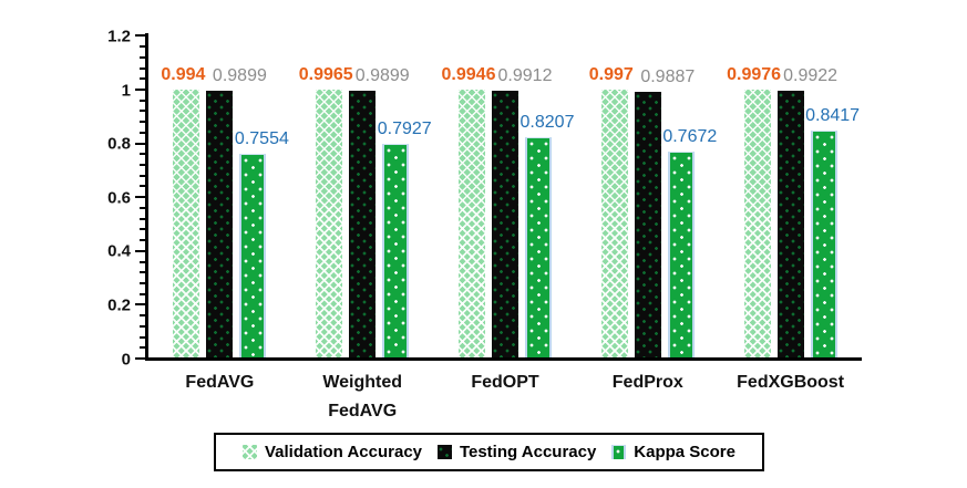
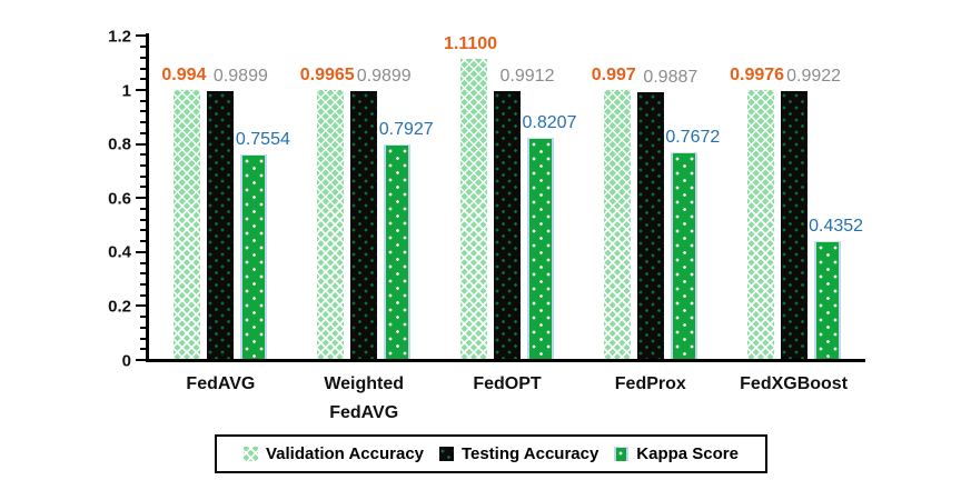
Validation Accuracy/FedOPT: 0.9946 -> 1.1100
Kappa Score/FedXGBoost: 0.8417 -> 0.4352
